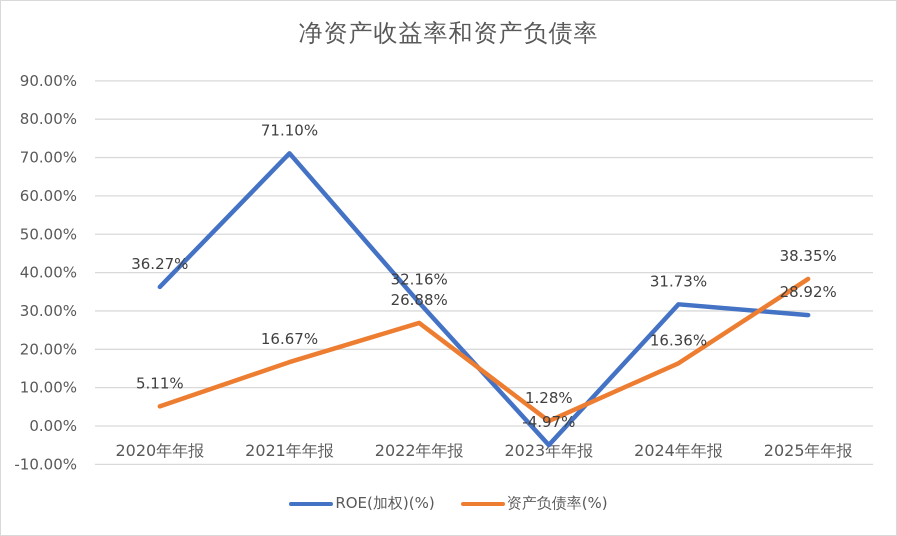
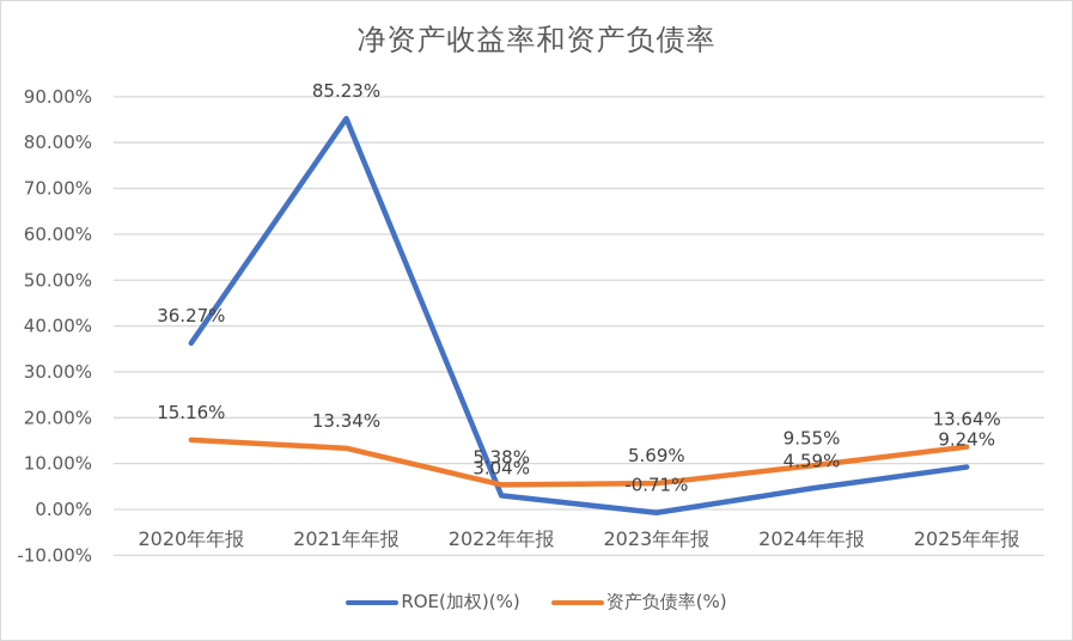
资产负债率(%)/2020年年报: 5.11% -> 15.16%
ROE(加权)(%)/2021年年报: 71.10% -> 85.23%
资产负债率(%)/2021年年报: 16.67% -> 13.34%
ROE(加权)(%)/2022年年报: 32.16% -> 3.04%
资产负债率(%)/2022年年报: 26.88% -> 5.38%
ROE(加权)(%)/2023年年报: -4.97% -> -0.71%
资产负债率(%)/2023年年报: 1.28% -> 5.69%
ROE(加权)(%)/2024年年报: 31.73% -> 4.59%
资产负债率(%)/2024年年报: 16.36% -> 9.55%
ROE(加权)(%)/2025年年报: 28.92% -> 9.24%
资产负债率(%)/2025年年报: 38.35% -> 13.64%
